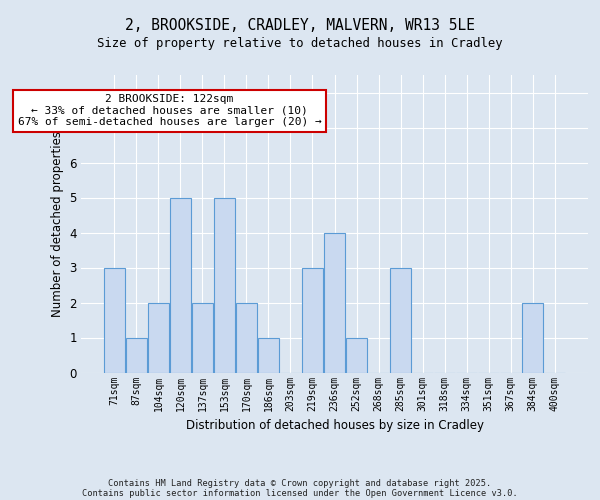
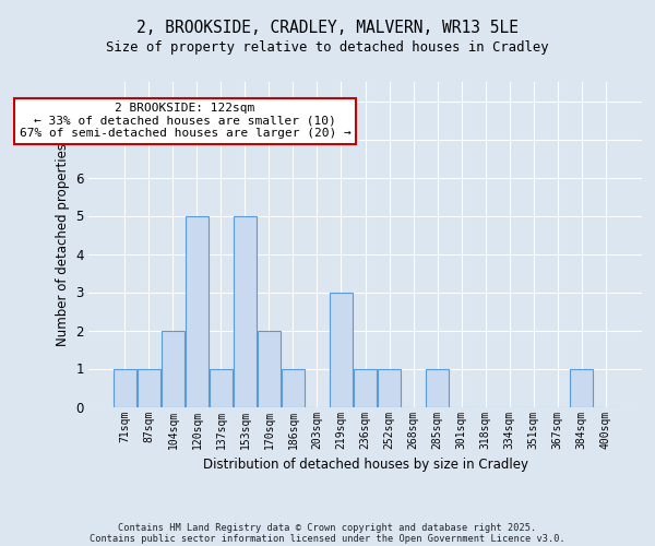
71sqm: 3 -> 1
137sqm: 2 -> 1
236sqm: 4 -> 1
285sqm: 3 -> 1
384sqm: 2 -> 1
